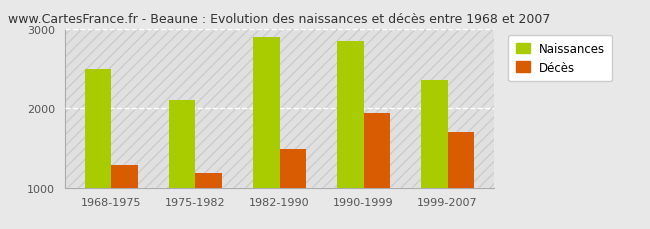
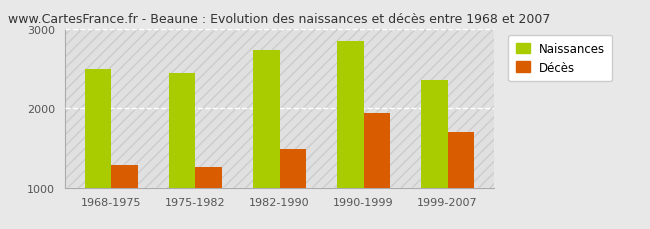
Naissances/1975-1982: 2100 -> 2450
Décès/1975-1982: 1180 -> 1260
Naissances/1982-1990: 2900 -> 2740
